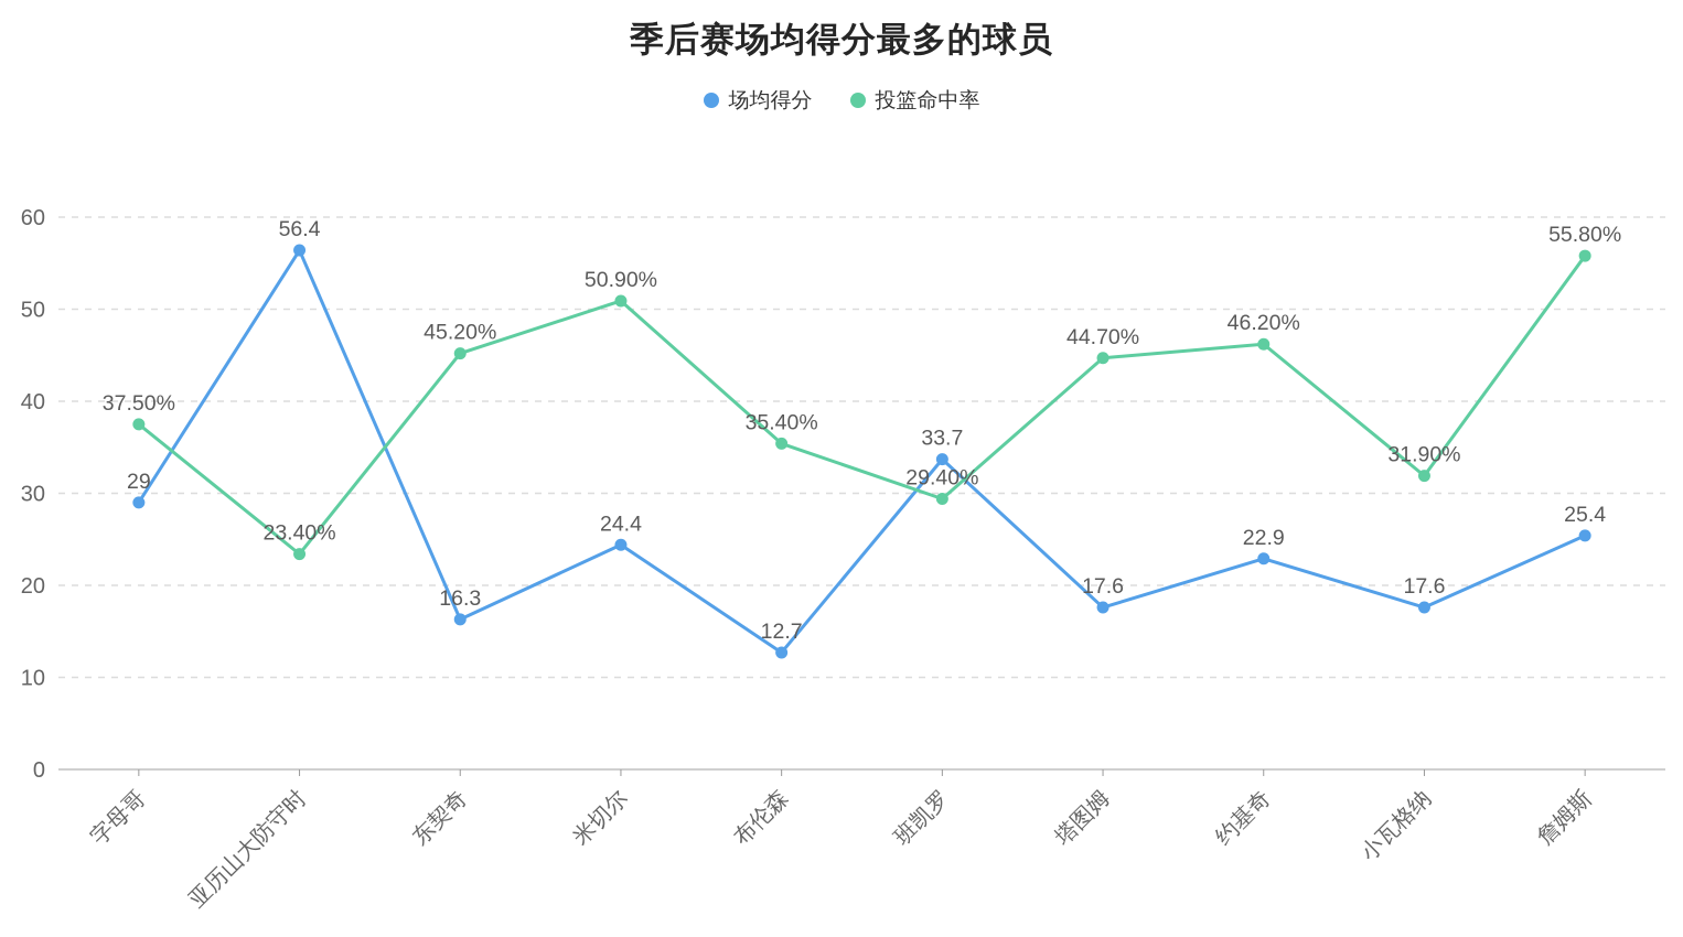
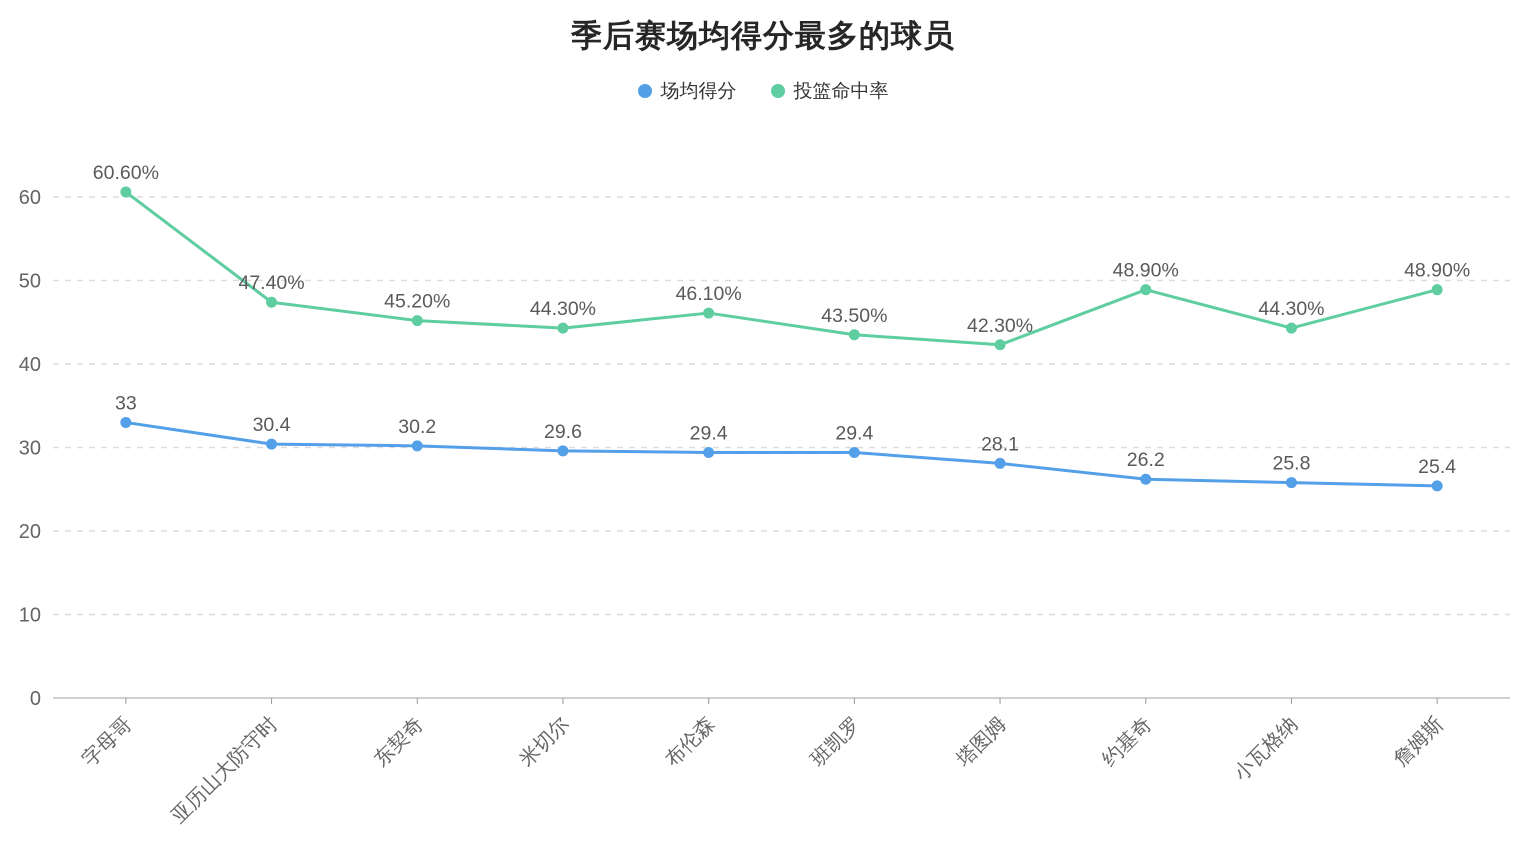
场均得分/字母哥: 29 -> 33
投篮命中率/字母哥: 37.50% -> 60.60%
场均得分/亚历山大防守时: 56.4 -> 30.4
投篮命中率/亚历山大防守时: 23.40% -> 47.40%
场均得分/东契奇: 16.3 -> 30.2
场均得分/米切尔: 24.4 -> 29.6
投篮命中率/米切尔: 50.90% -> 44.30%
场均得分/布伦森: 12.7 -> 29.4
投篮命中率/布伦森: 35.40% -> 46.10%
场均得分/班凯罗: 33.7 -> 29.4
投篮命中率/班凯罗: 29.40% -> 43.50%
场均得分/塔图姆: 17.6 -> 28.1
投篮命中率/塔图姆: 44.70% -> 42.30%
场均得分/约基奇: 22.9 -> 26.2
投篮命中率/约基奇: 46.20% -> 48.90%
场均得分/小瓦格纳: 17.6 -> 25.8
投篮命中率/小瓦格纳: 31.90% -> 44.30%
投篮命中率/詹姆斯: 55.80% -> 48.90%
